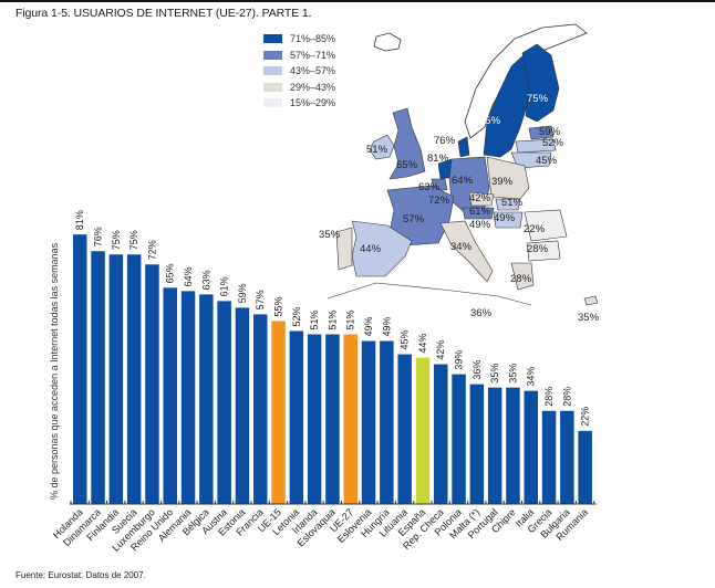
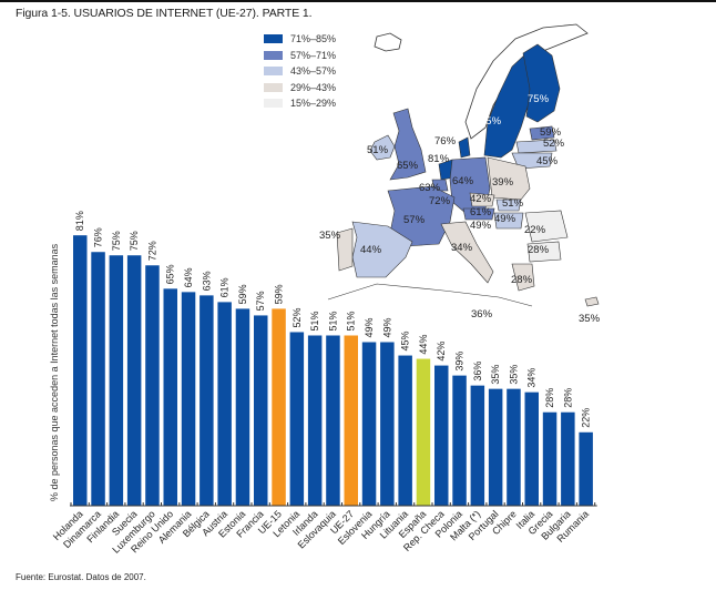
UE-15: 55% -> 59%
